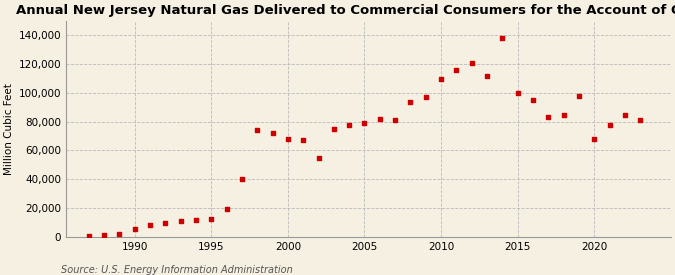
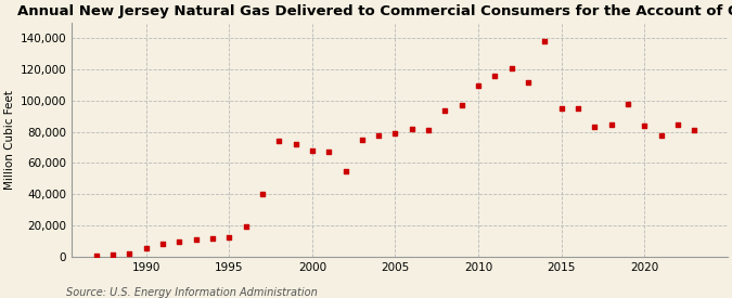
2015: 100,000 -> 95,000
2020: 68,000 -> 84,000
